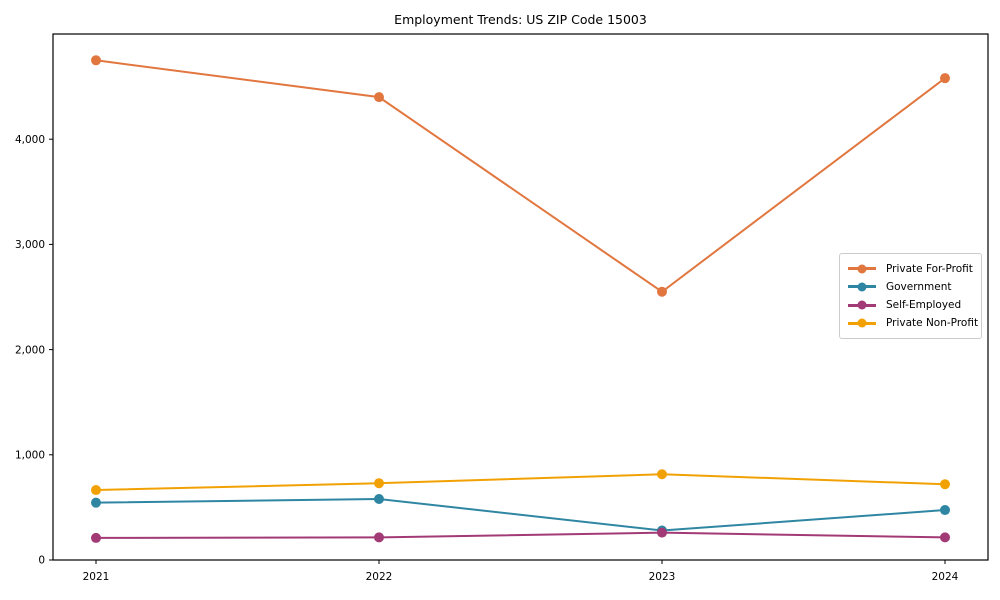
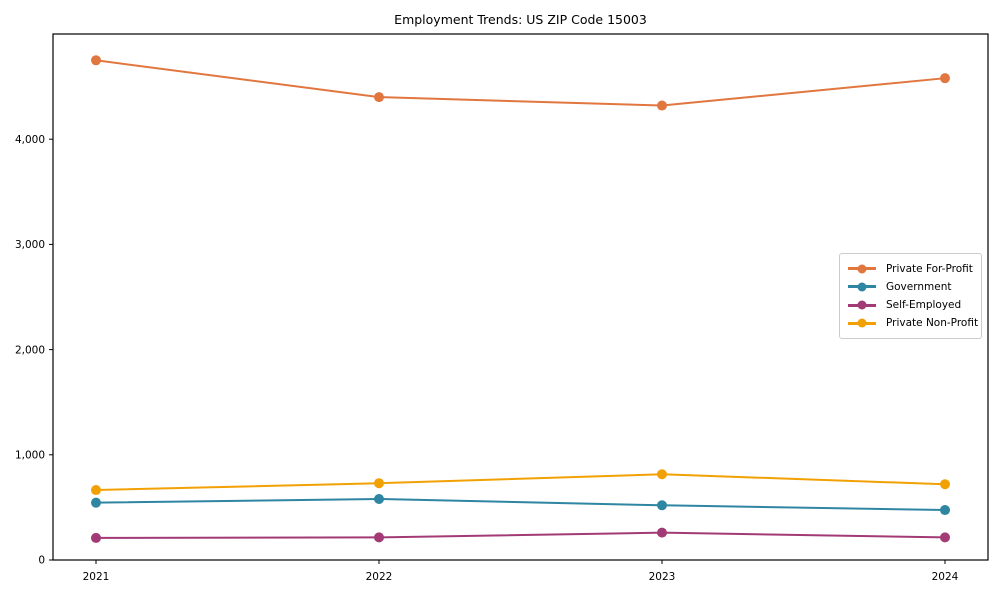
Private For-Profit/2023: 2550 -> 4320
Government/2023: 280 -> 520
